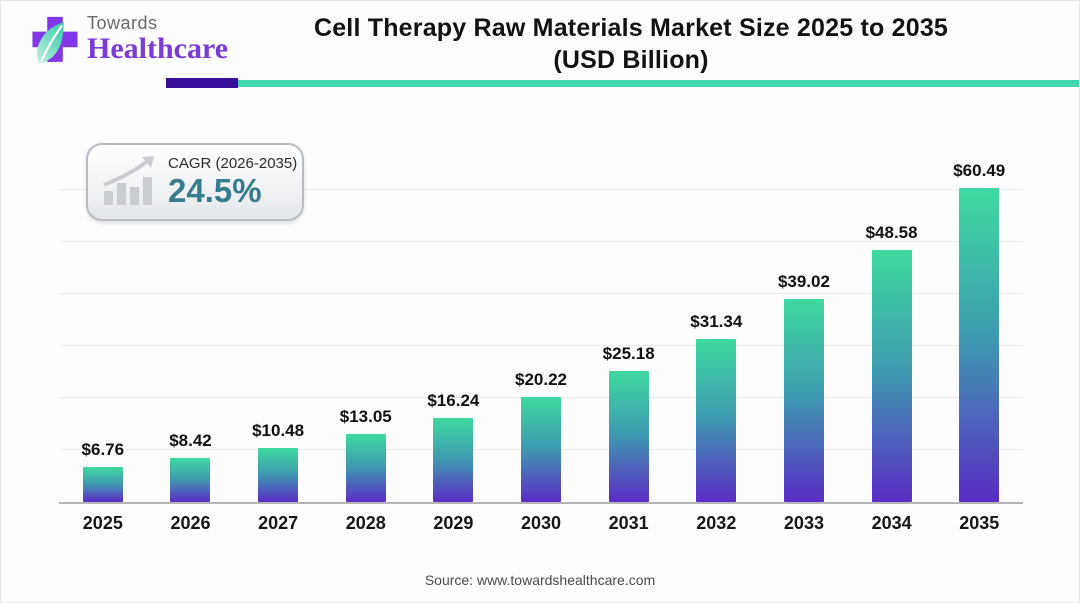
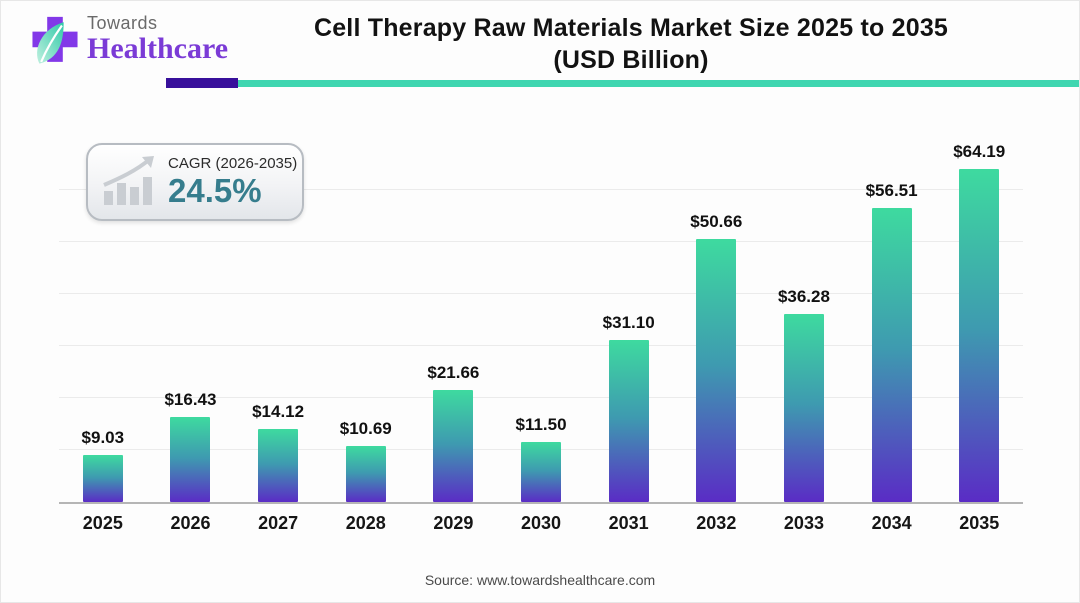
2025: $6.76 -> $9.03
2026: $8.42 -> $16.43
2027: $10.48 -> $14.12
2028: $13.05 -> $10.69
2029: $16.24 -> $21.66
2030: $20.22 -> $11.50
2031: $25.18 -> $31.10
2032: $31.34 -> $50.66
2033: $39.02 -> $36.28
2034: $48.58 -> $56.51
2035: $60.49 -> $64.19
